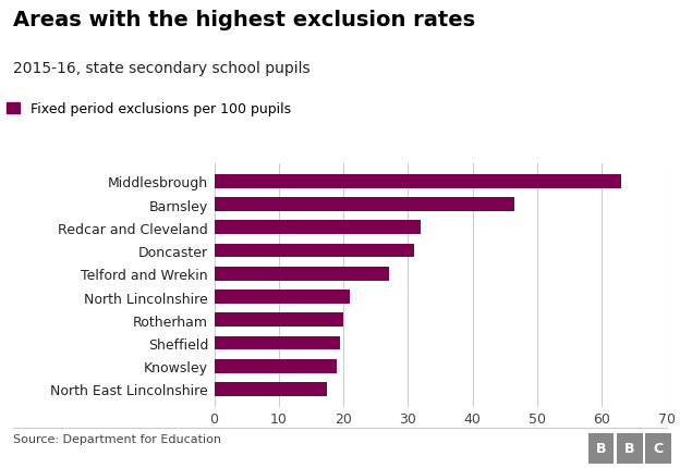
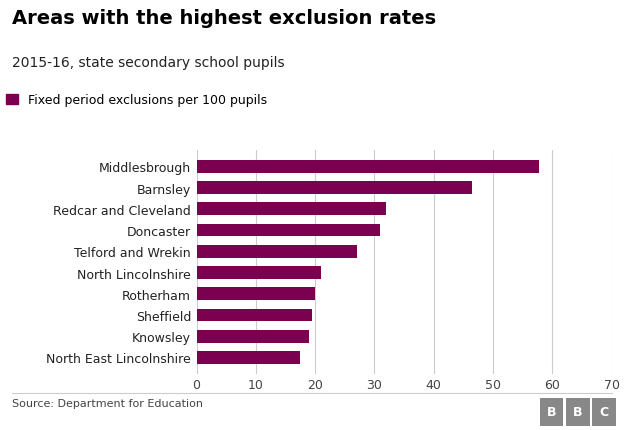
Middlesbrough: 63.0 -> 57.8
